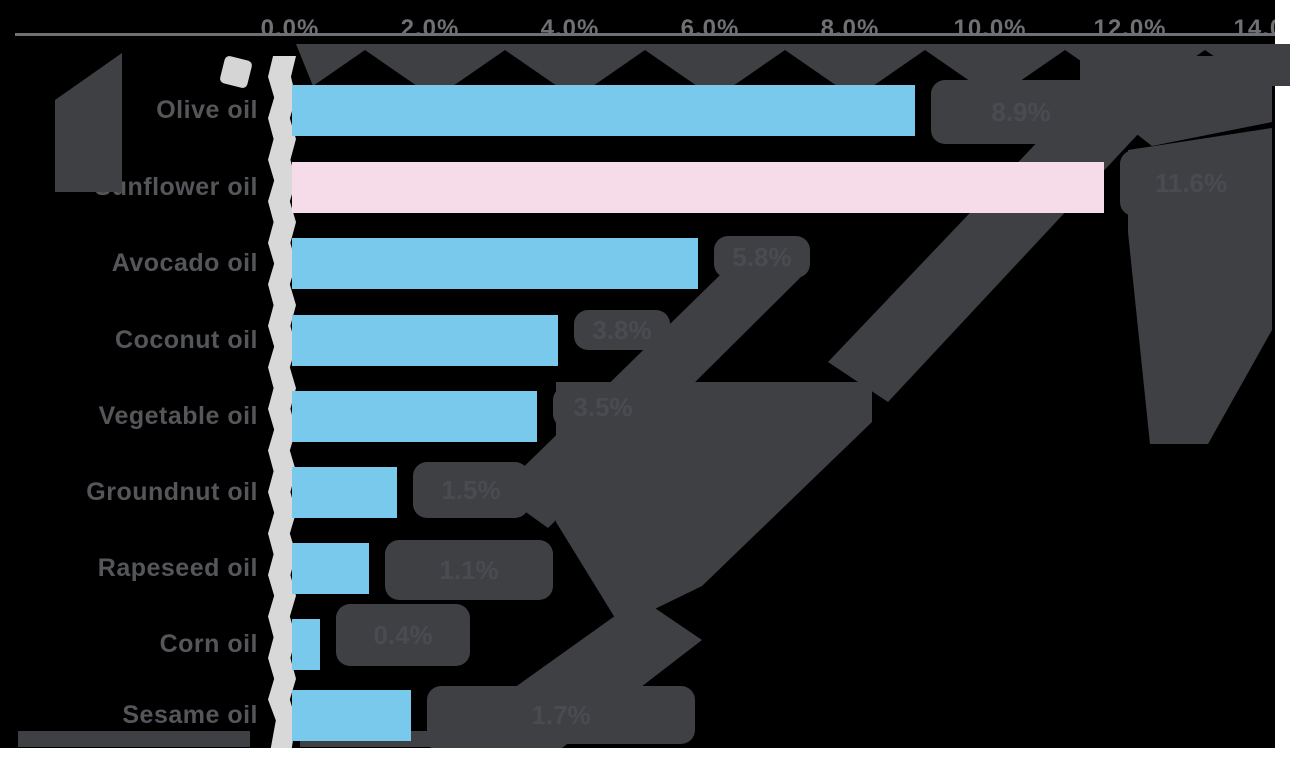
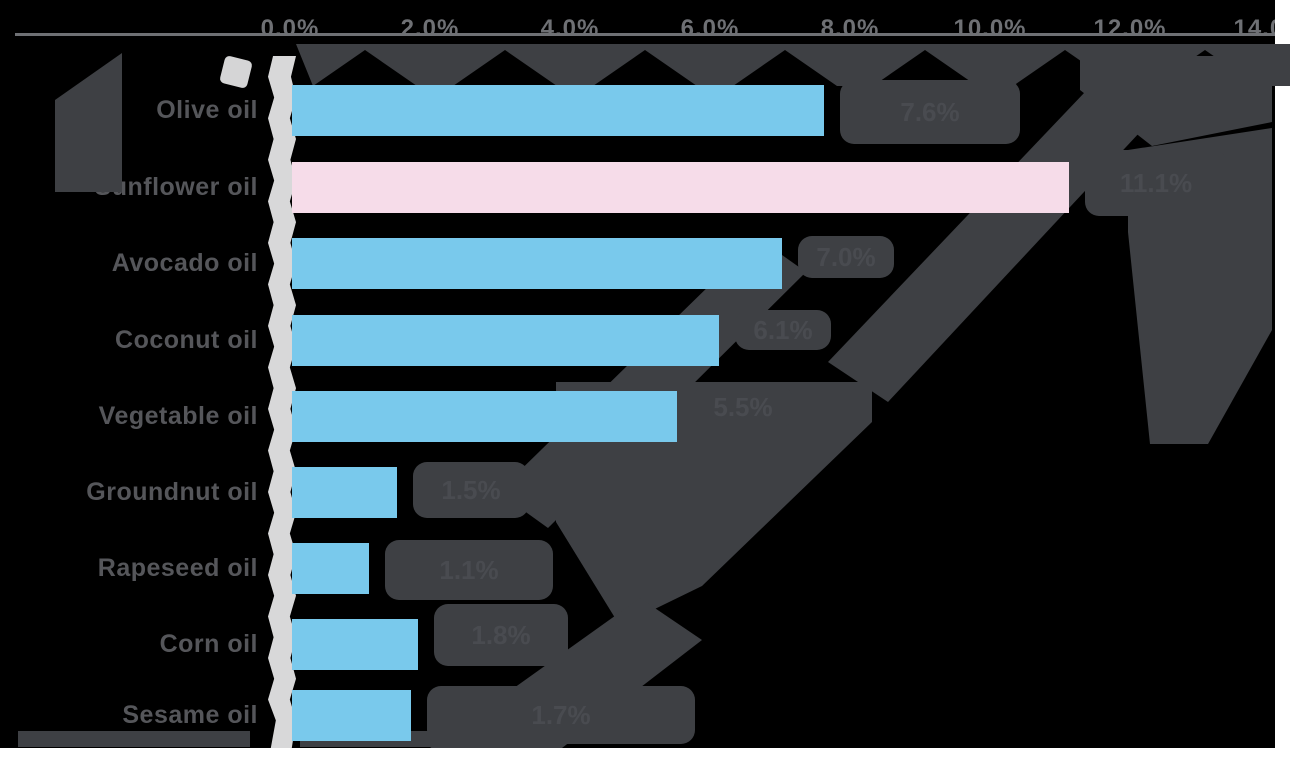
Olive oil: 8.9% -> 7.6%
Sunflower oil: 11.6% -> 11.1%
Avocado oil: 5.8% -> 7.0%
Coconut oil: 3.8% -> 6.1%
Vegetable oil: 3.5% -> 5.5%
Corn oil: 0.4% -> 1.8%
